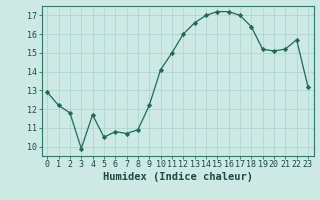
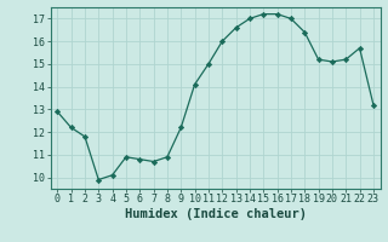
4: 11.7 -> 10.1
5: 10.5 -> 10.9
